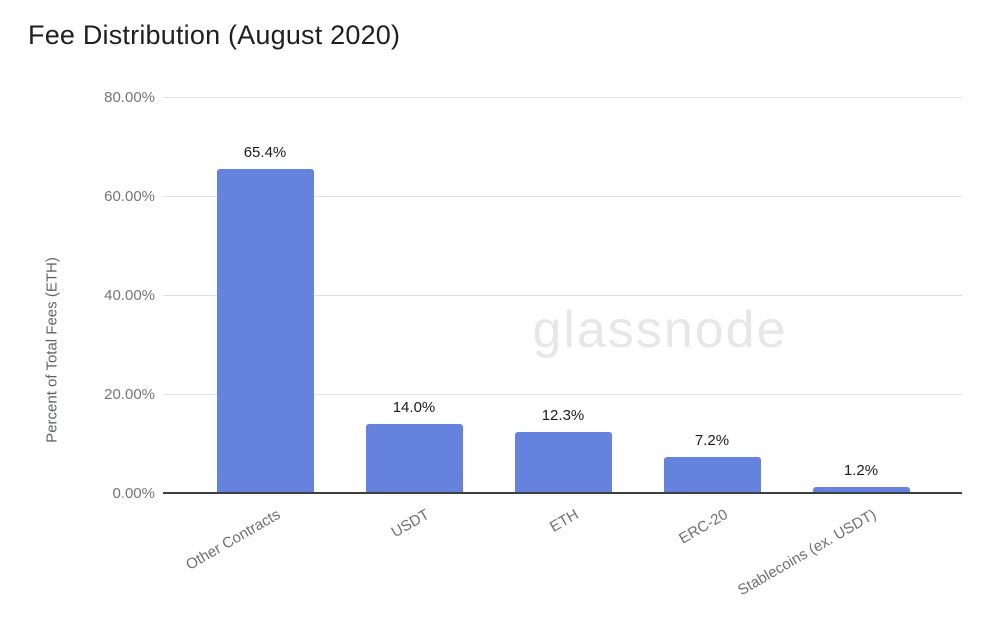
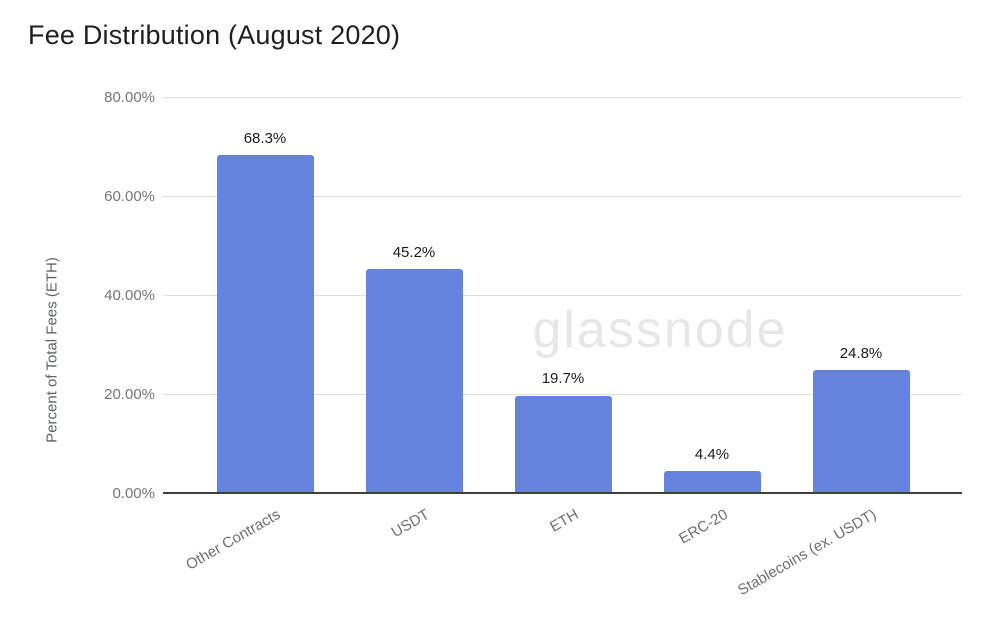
Other Contracts: 65.4% -> 68.3%
USDT: 14.0% -> 45.2%
ETH: 12.3% -> 19.7%
ERC-20: 7.2% -> 4.4%
Stablecoins (ex. USDT): 1.2% -> 24.8%
